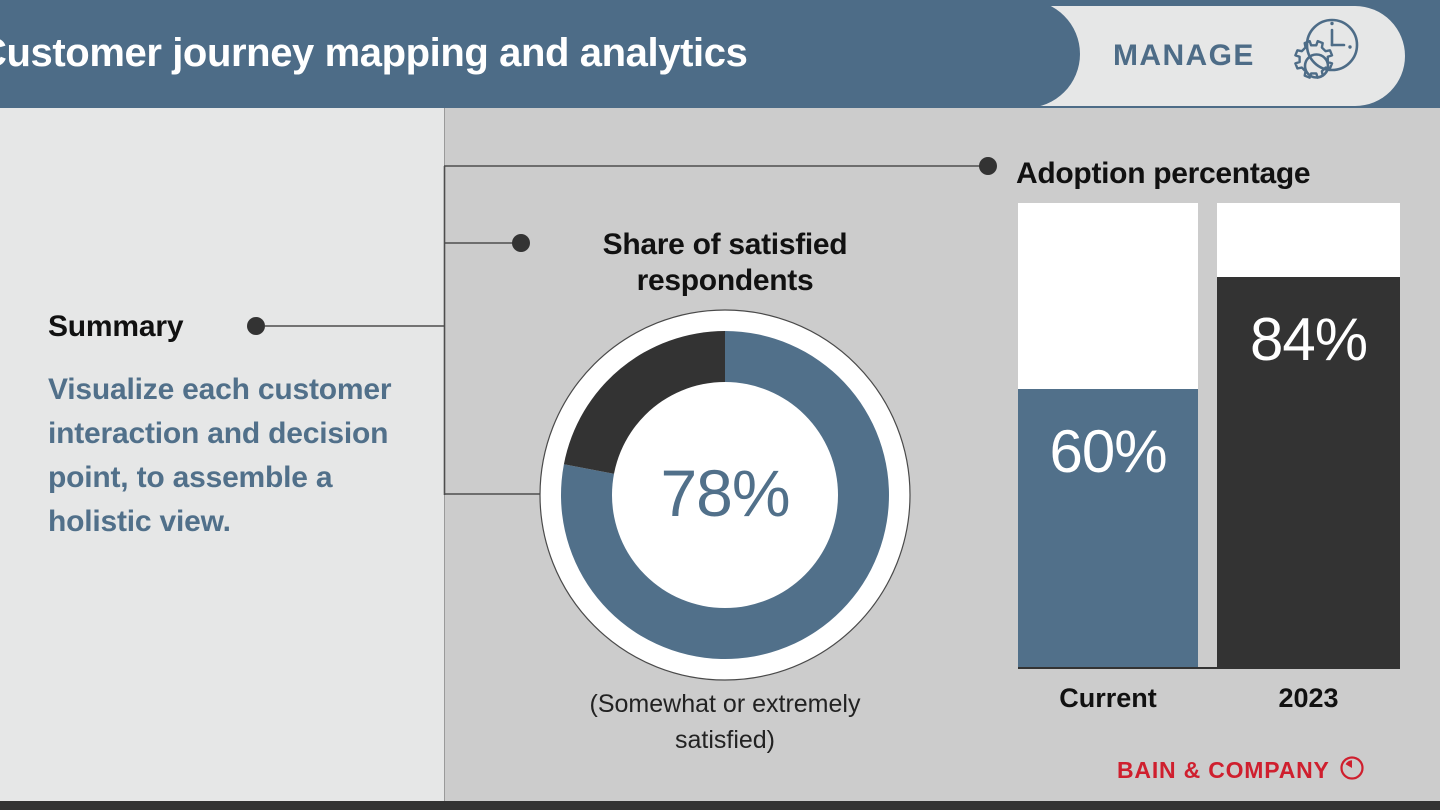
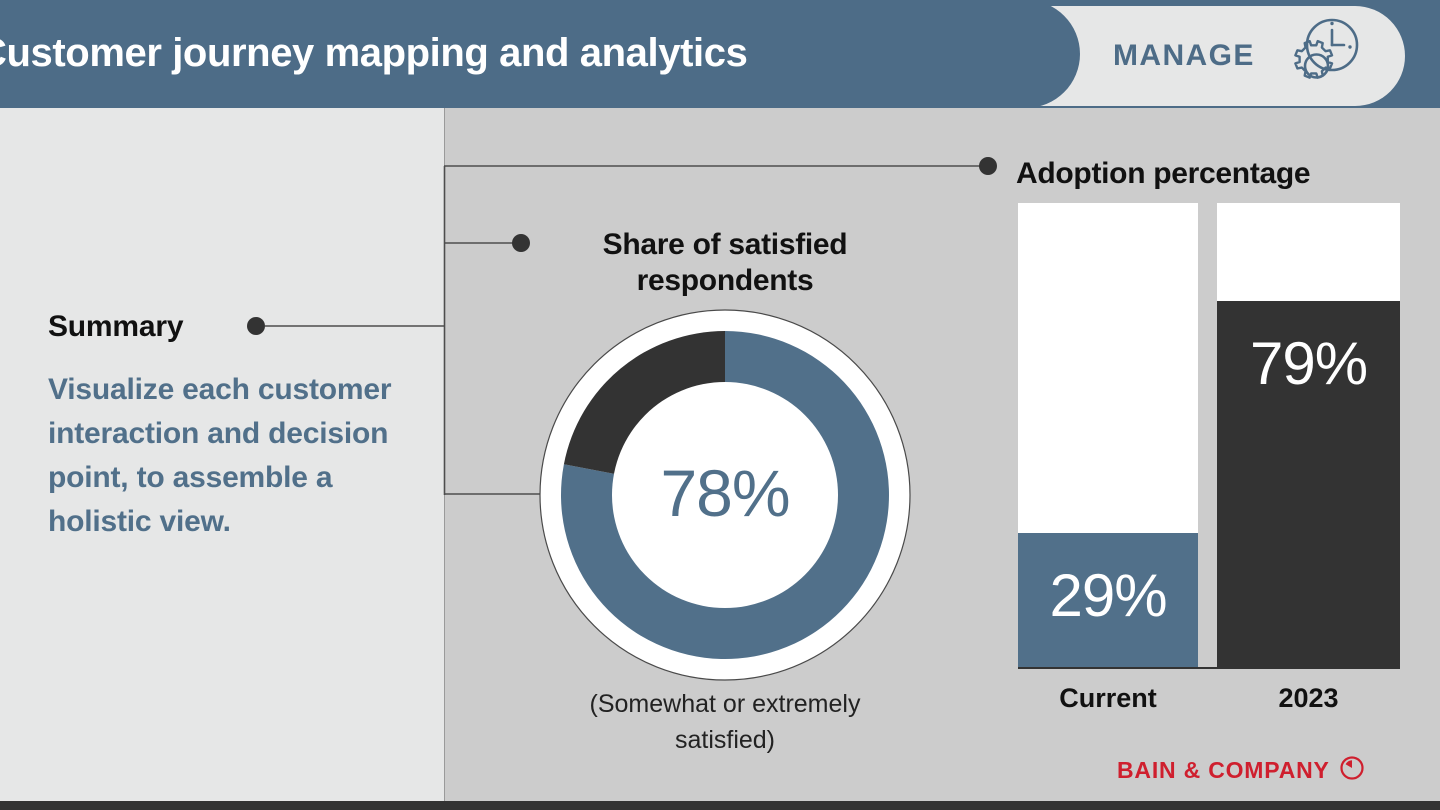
Adoption percentage/Current: 60% -> 29%
Adoption percentage/2023: 84% -> 79%
